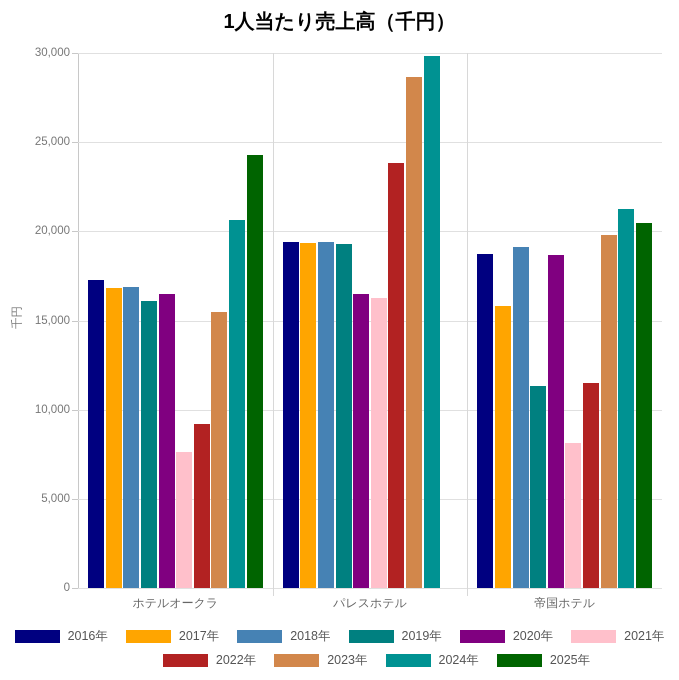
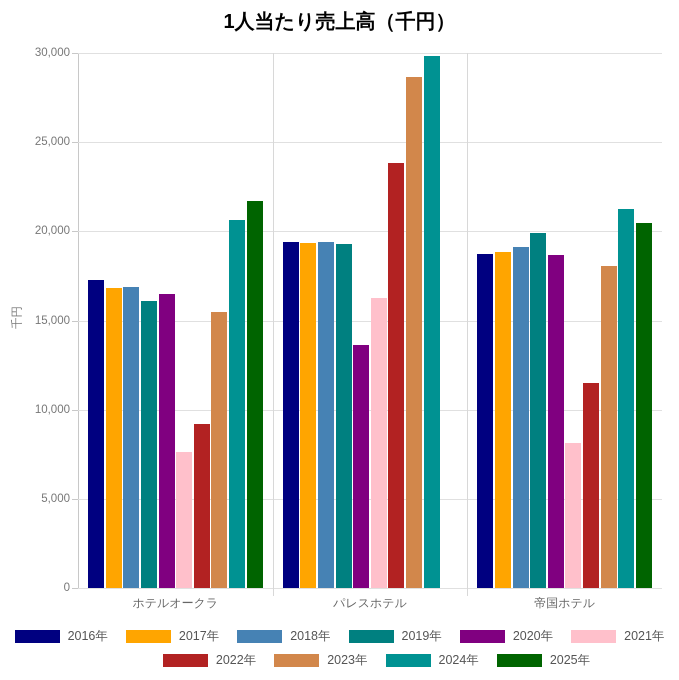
2025年/ホテルオークラ: 24300 -> 21700
2020年/パレスホテル: 16500 -> 13600
2017年/帝国ホテル: 15800 -> 18800
2019年/帝国ホテル: 11300 -> 19900
2023年/帝国ホテル: 19800 -> 18000
